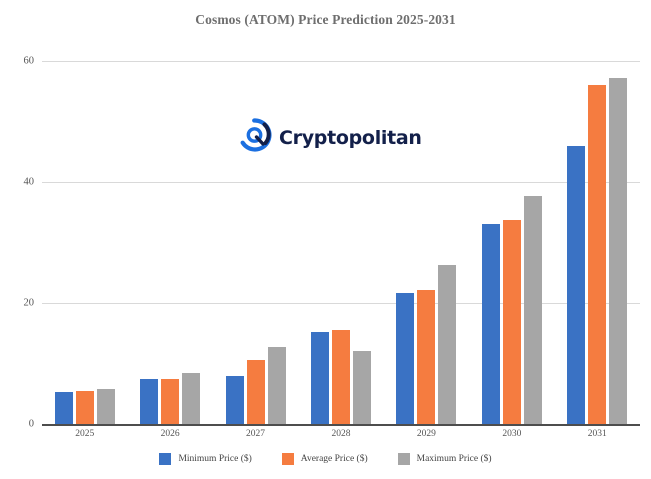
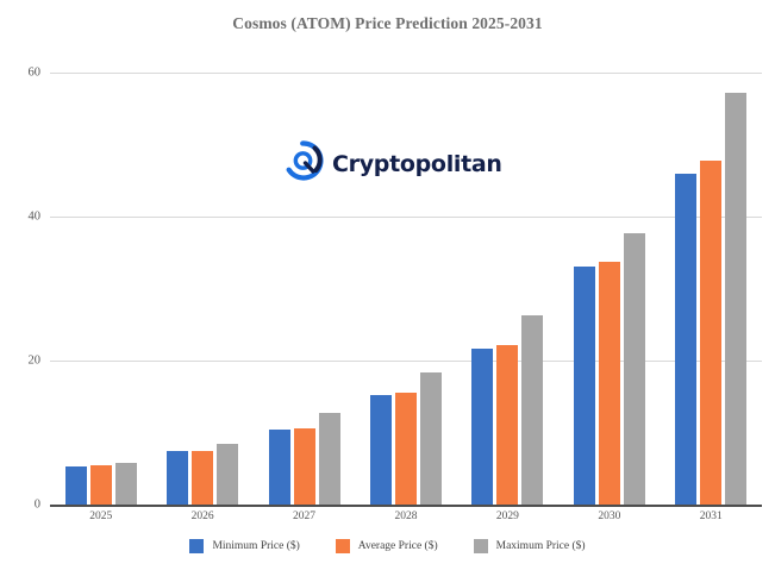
Minimum Price ($)/2027: 8 -> 10
Maximum Price ($)/2028: 12 -> 18
Average Price ($)/2031: 56 -> 48
